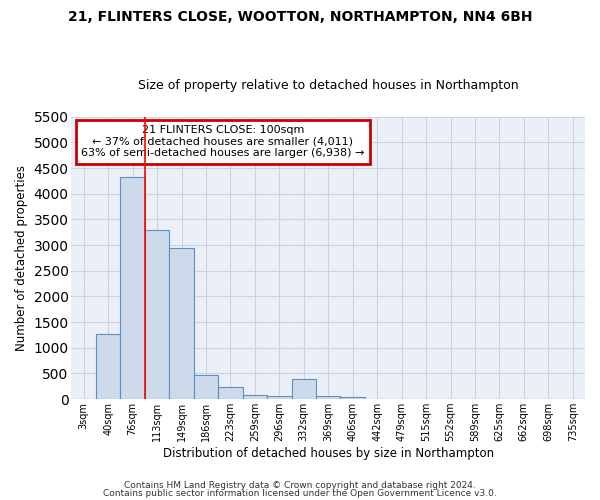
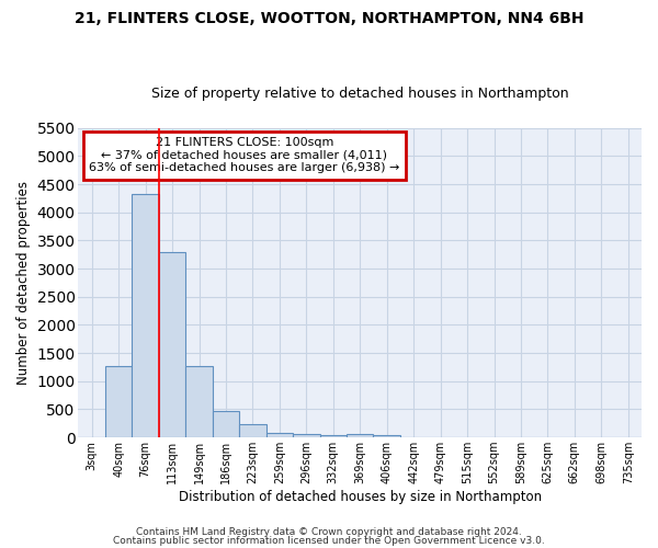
149sqm: 2940 -> 1270
332sqm: 400 -> 50
